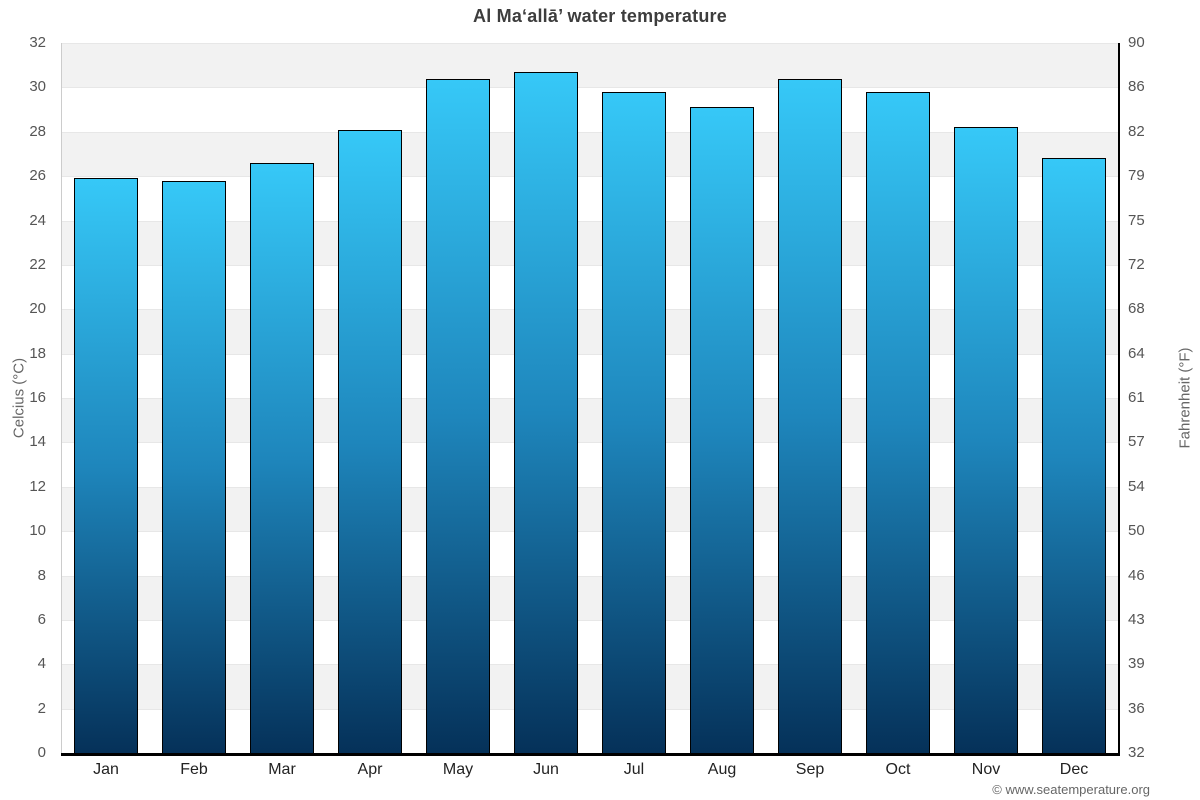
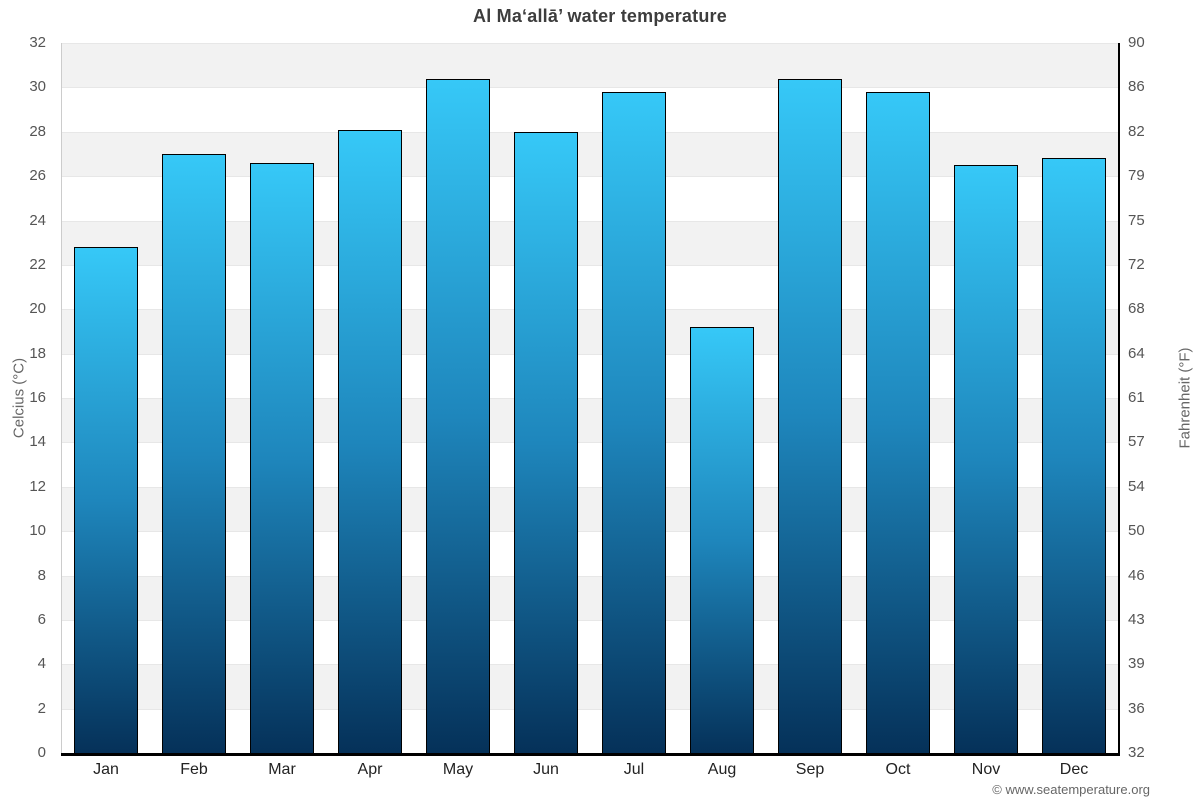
Jan: 25.9 -> 22.8
Feb: 25.8 -> 27.0
Jun: 30.7 -> 28.0
Aug: 29.1 -> 19.2
Nov: 28.2 -> 26.5
